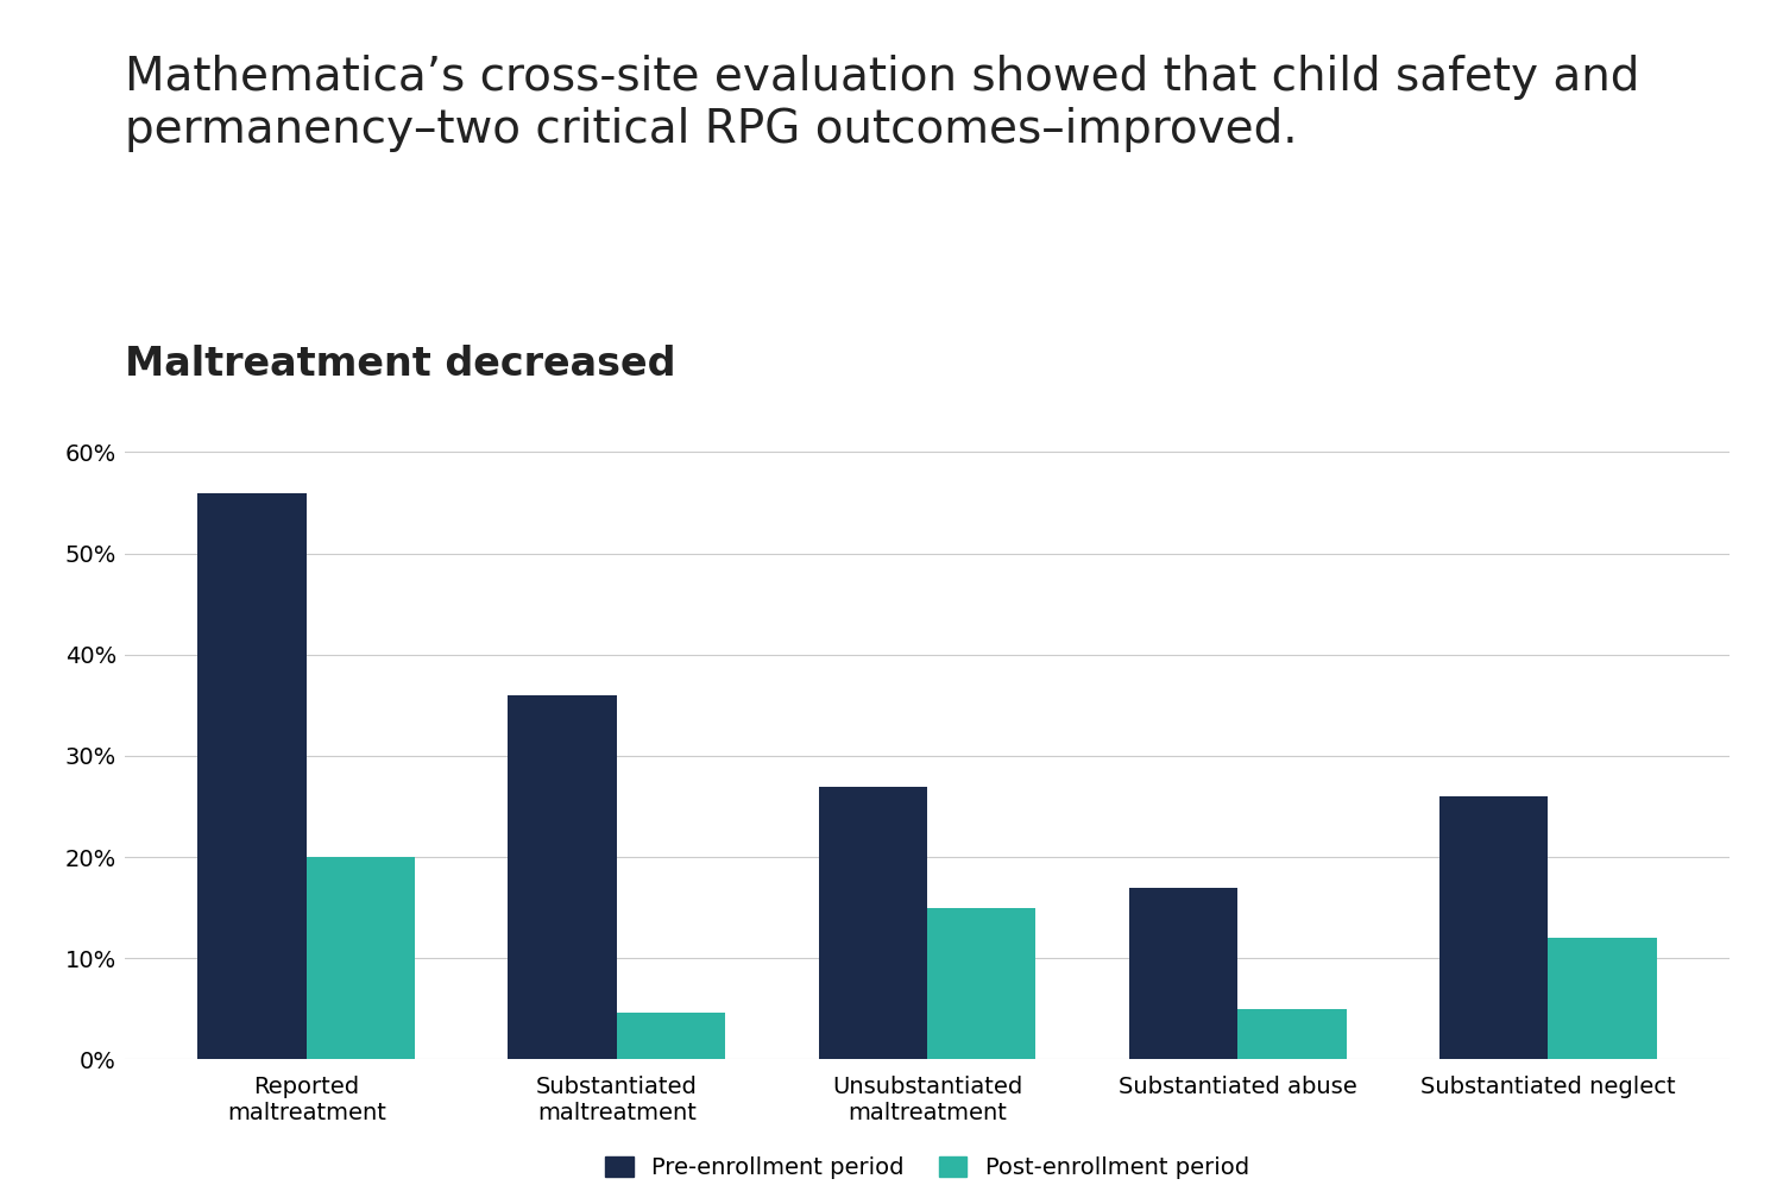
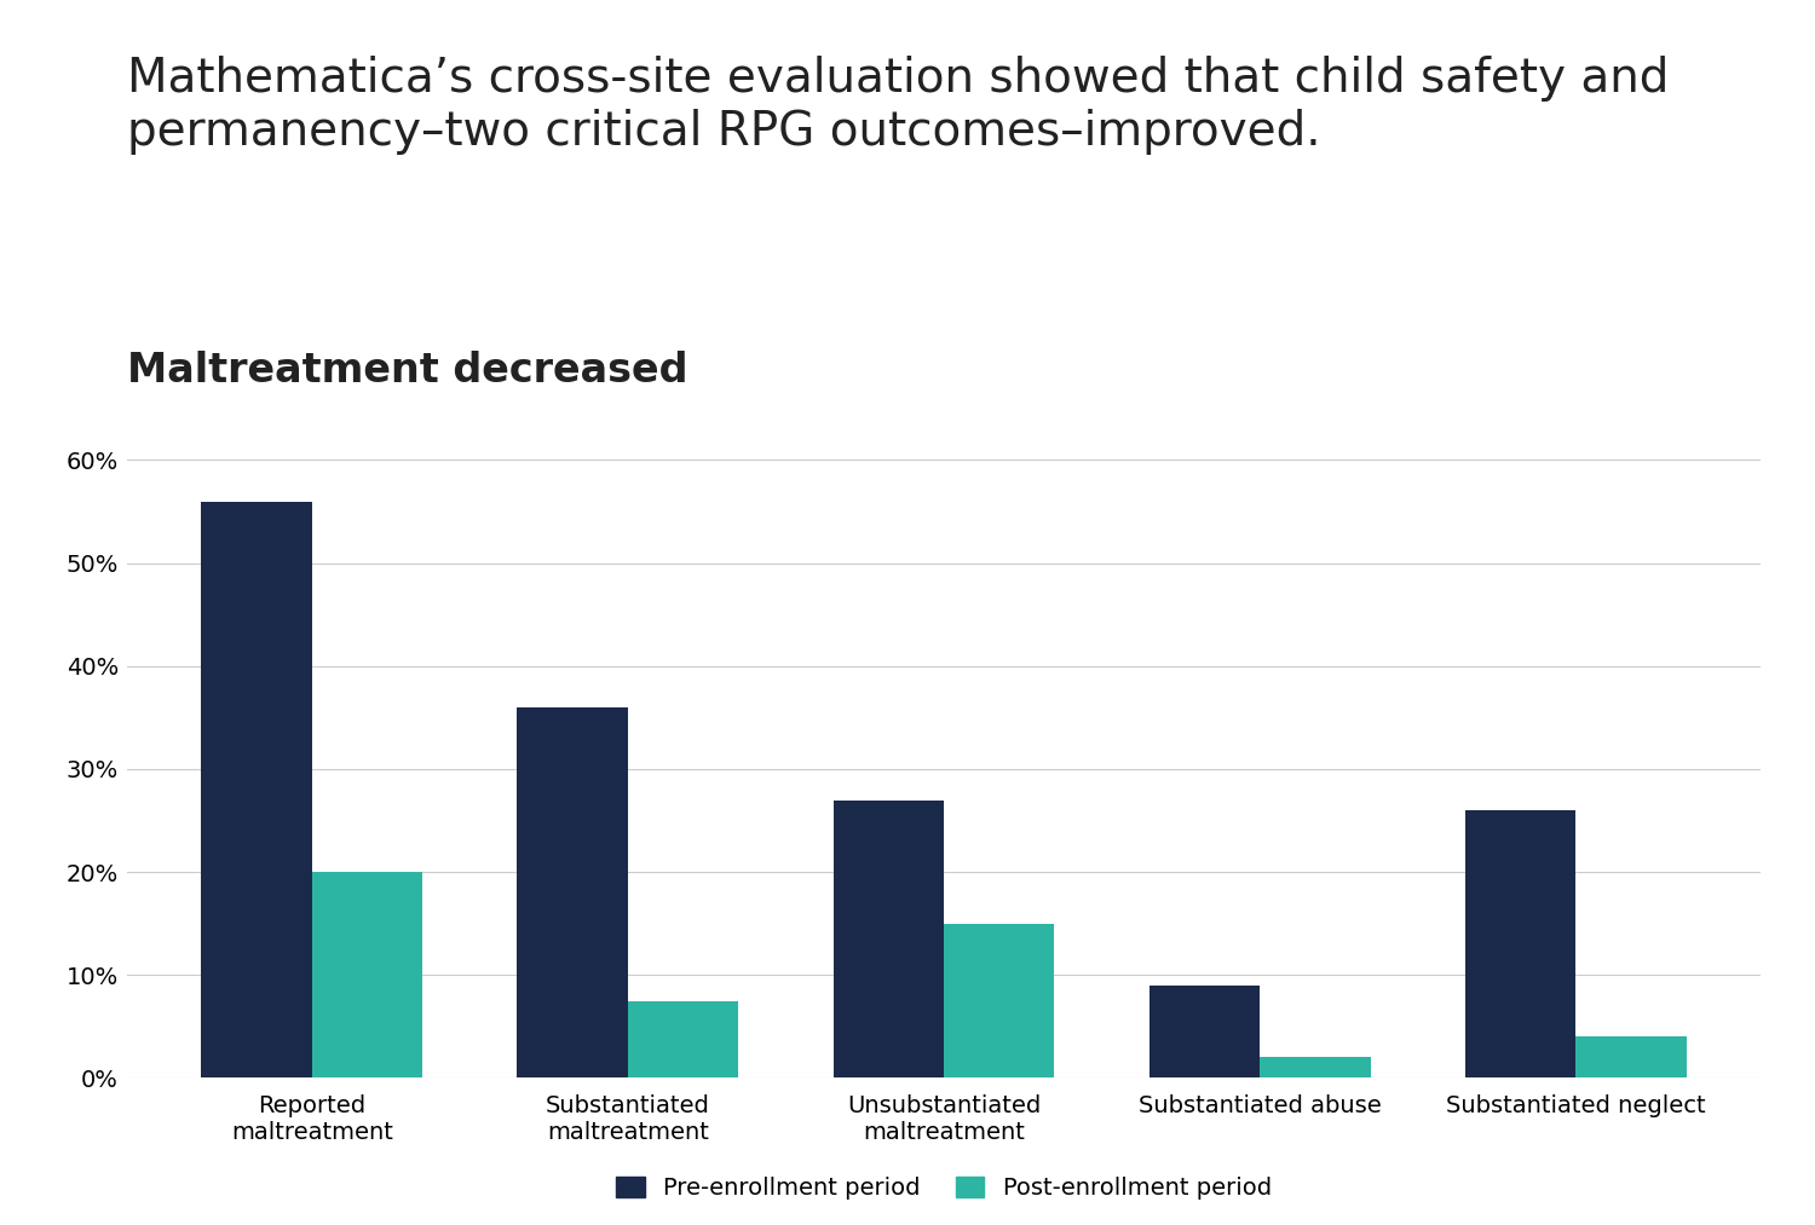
Post-enrollment period/Substantiated maltreatment: 4.6% -> 7.5%
Pre-enrollment period/Substantiated abuse: 17% -> 9%
Post-enrollment period/Substantiated abuse: 5.0% -> 2.0%
Post-enrollment period/Substantiated neglect: 12.0% -> 4.0%
